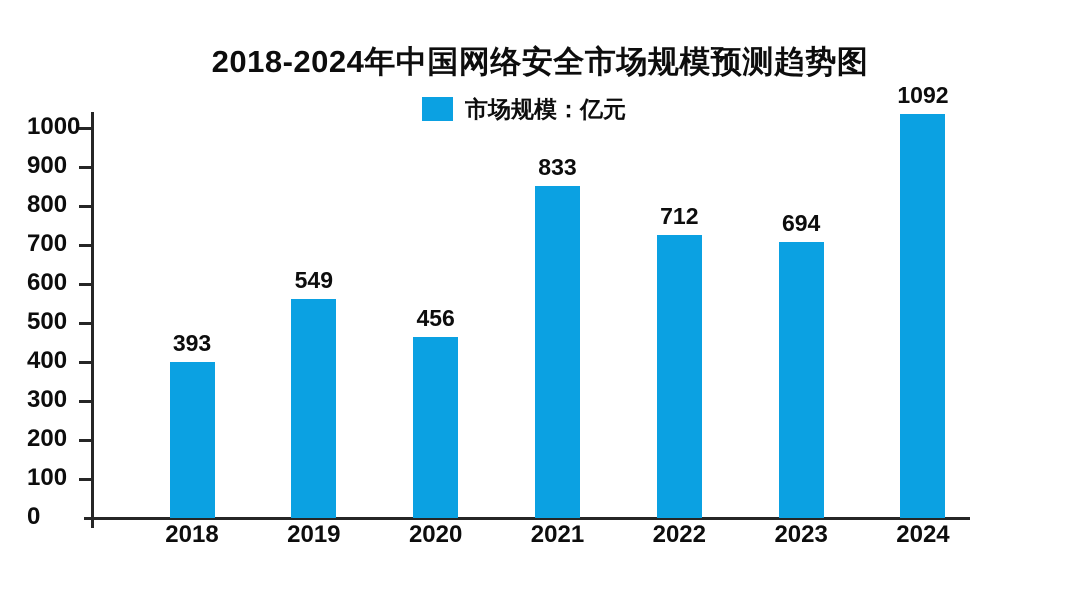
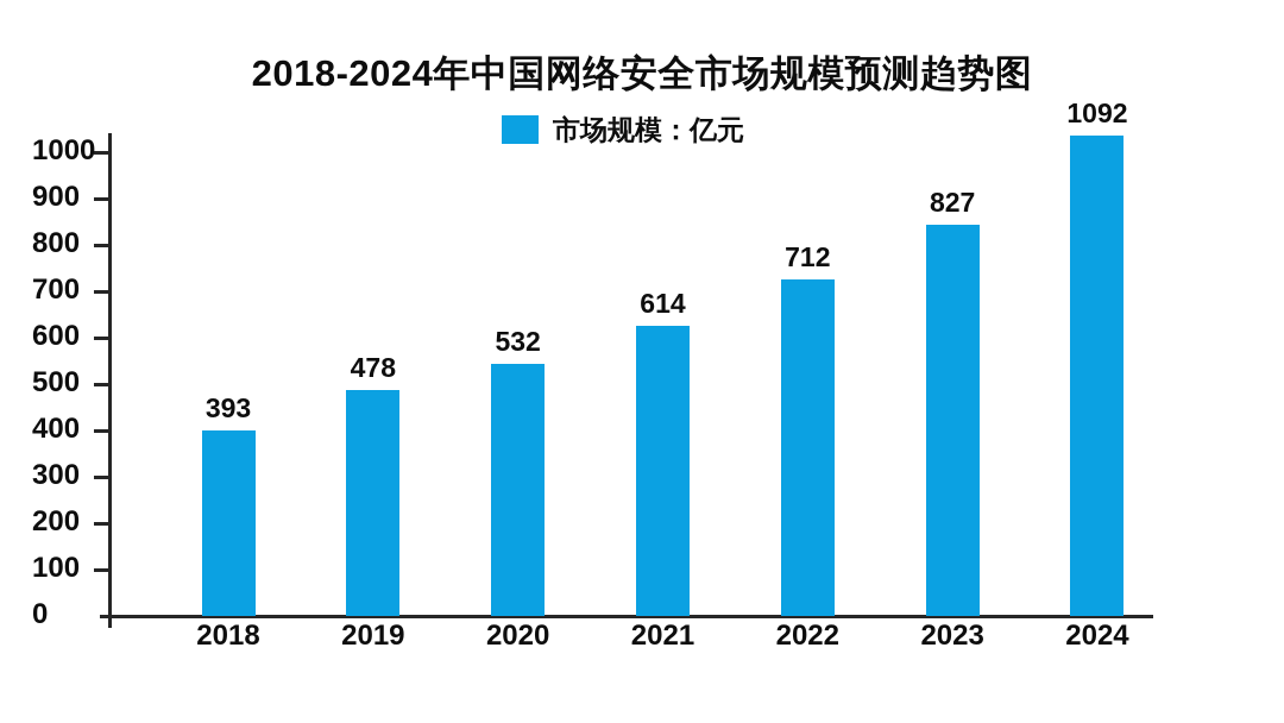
2019: 549 -> 478
2020: 456 -> 532
2021: 833 -> 614
2023: 694 -> 827
